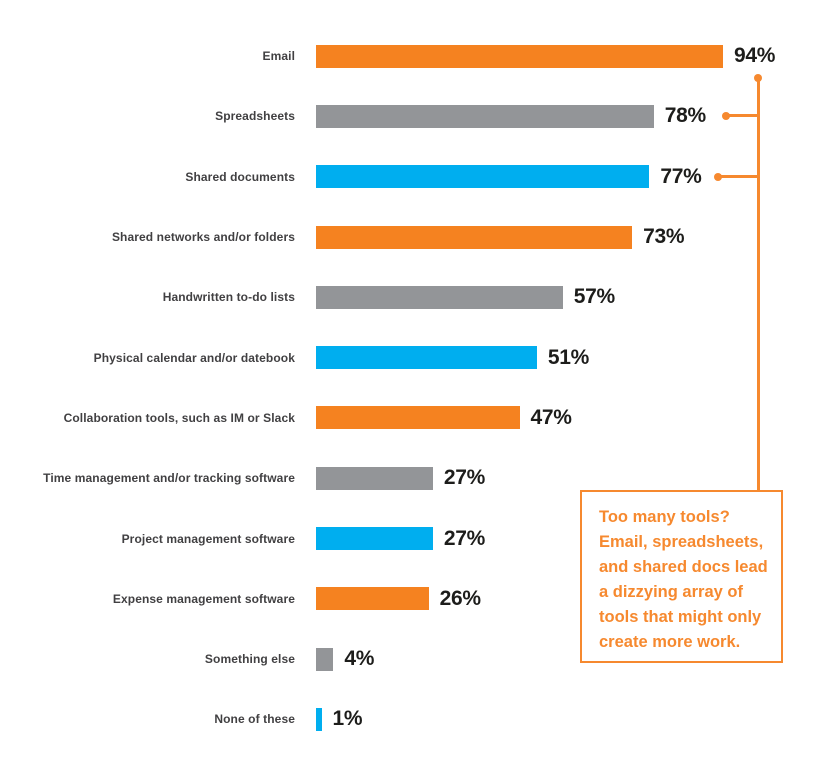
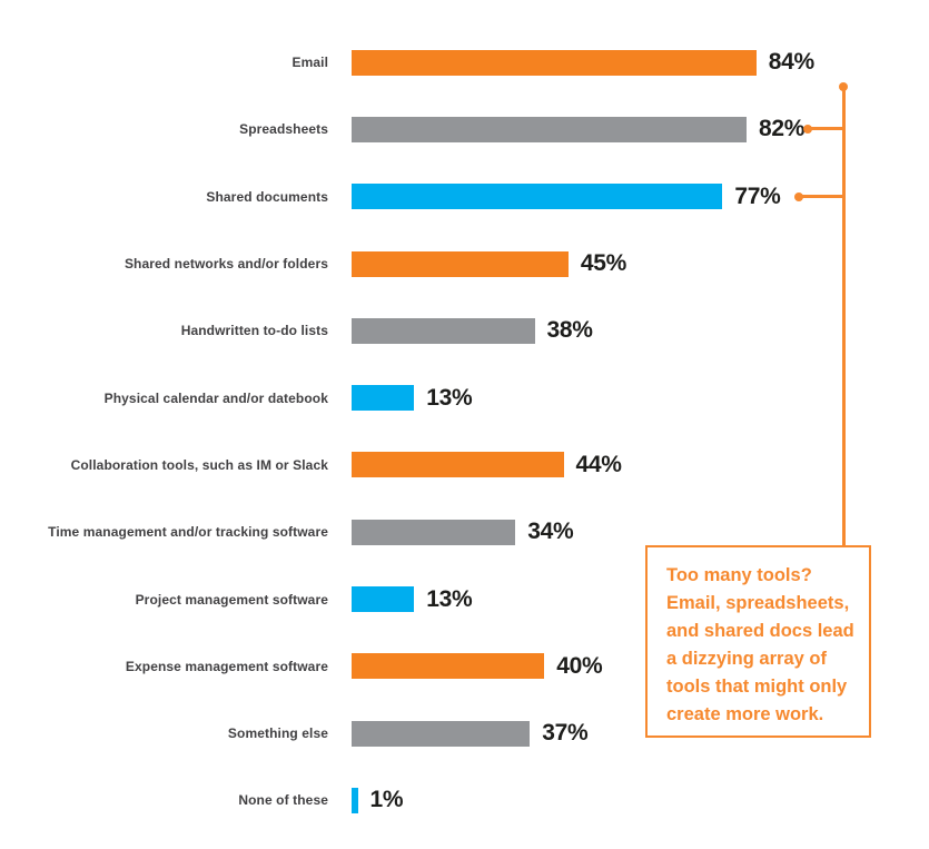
Email: 94% -> 84%
Spreadsheets: 78% -> 82%
Shared networks and/or folders: 73% -> 45%
Handwritten to-do lists: 57% -> 38%
Physical calendar and/or datebook: 51% -> 13%
Collaboration tools, such as IM or Slack: 47% -> 44%
Time management and/or tracking software: 27% -> 34%
Project management software: 27% -> 13%
Expense management software: 26% -> 40%
Something else: 4% -> 37%
